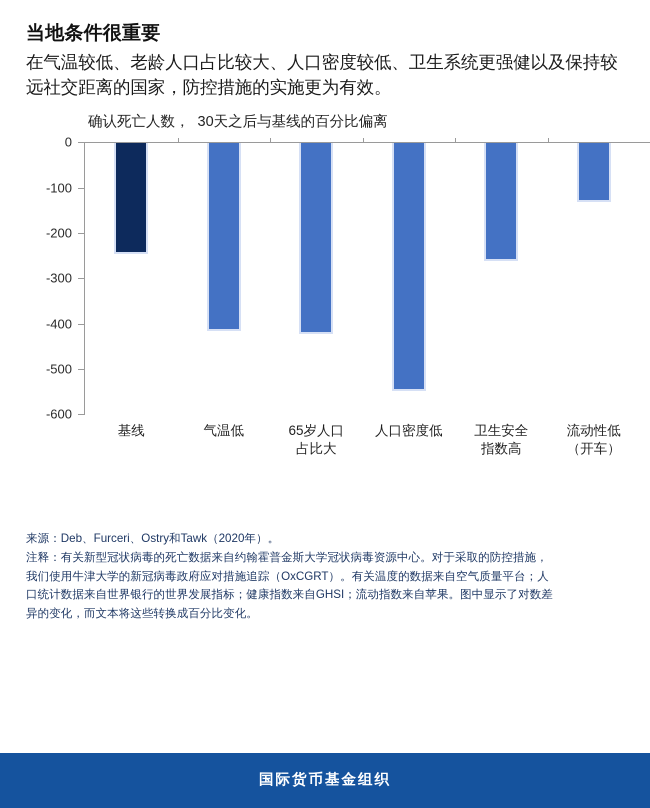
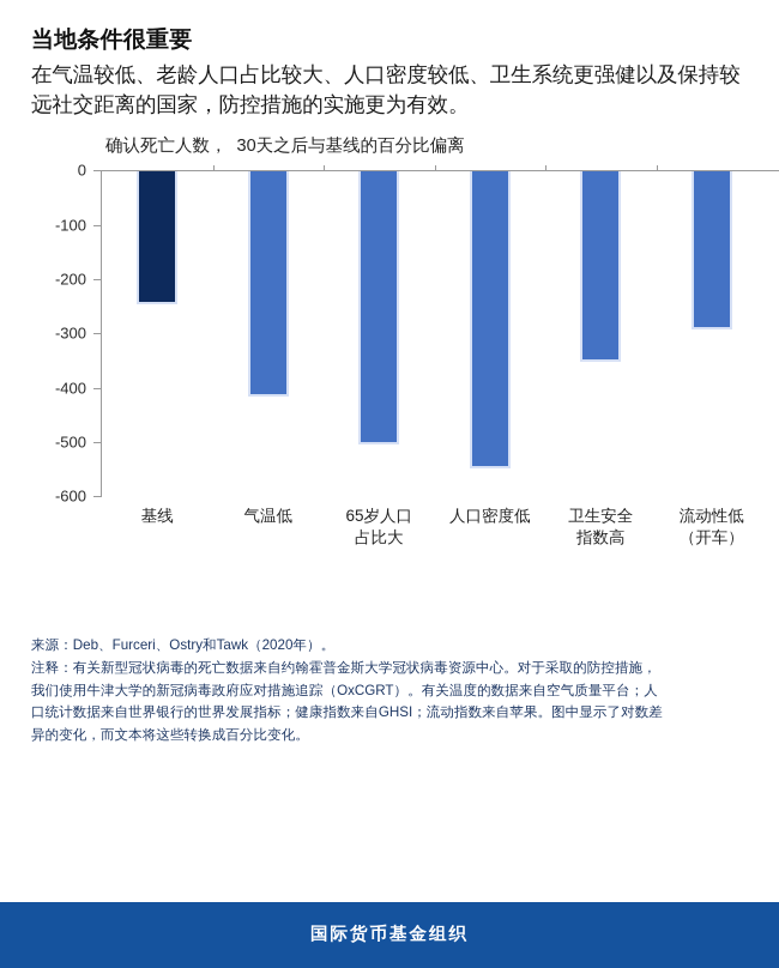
65岁人口 占比大: -420 -> -500
卫生安全 指数高: -260 -> -350
流动性低 （开车）: -130 -> -290
